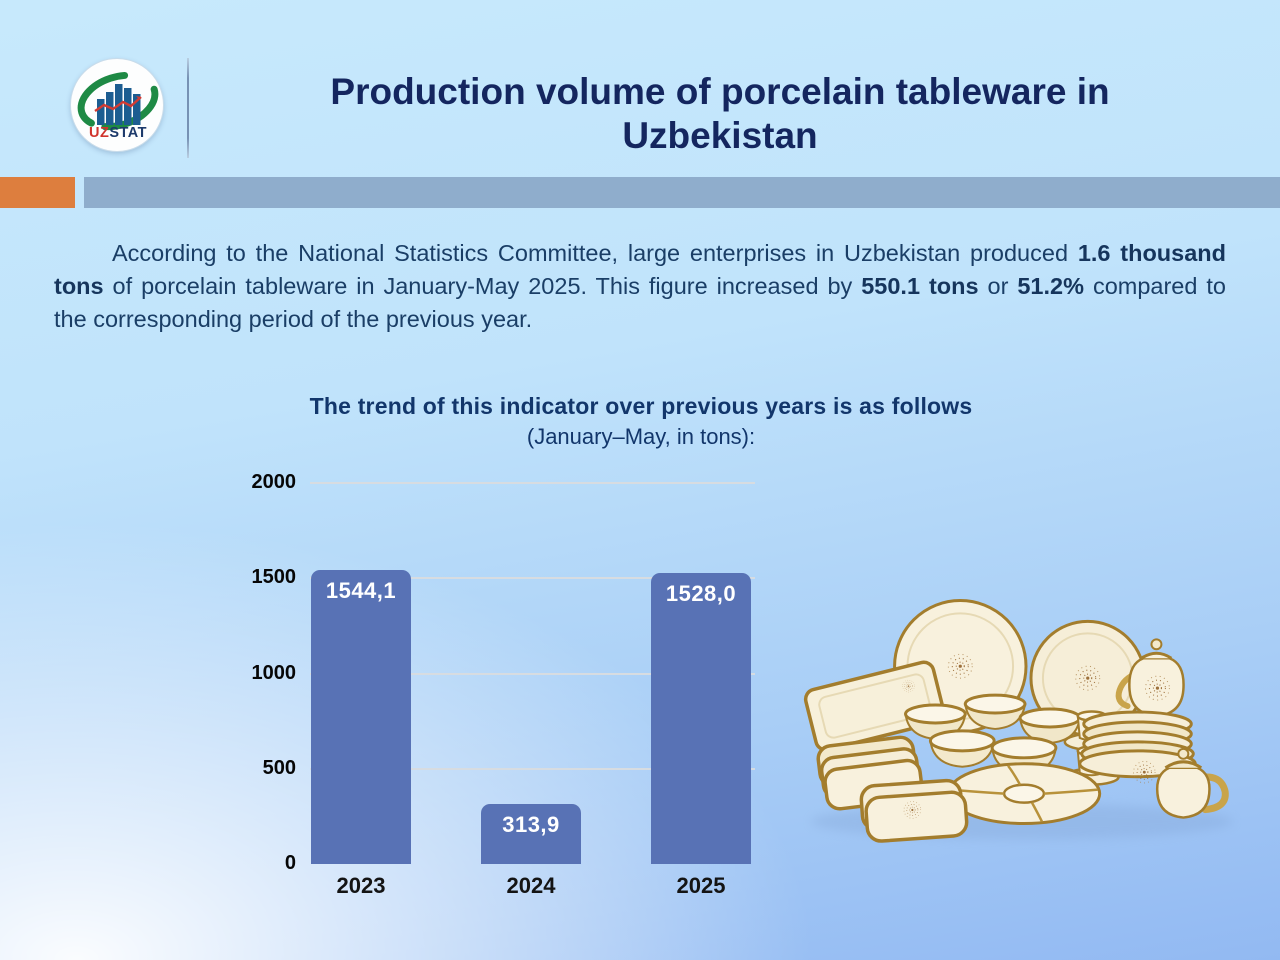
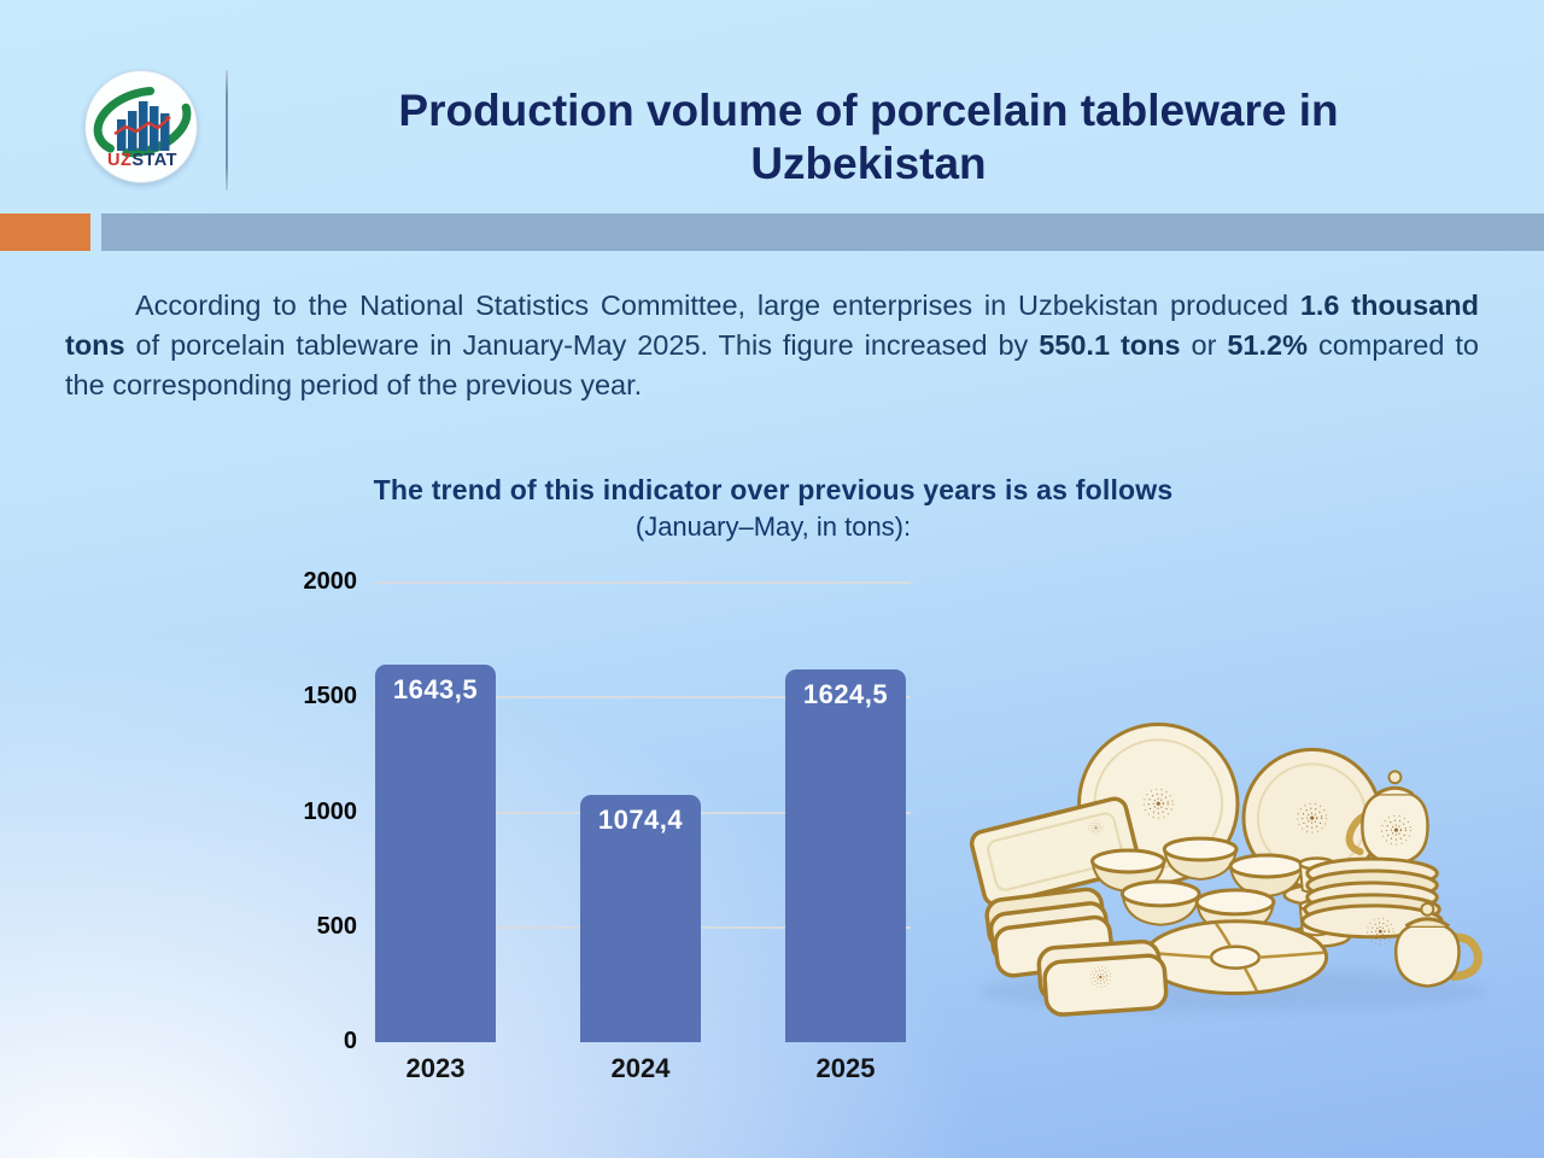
2023: 1544,1 -> 1643,5
2024: 313,9 -> 1074,4
2025: 1528,0 -> 1624,5
